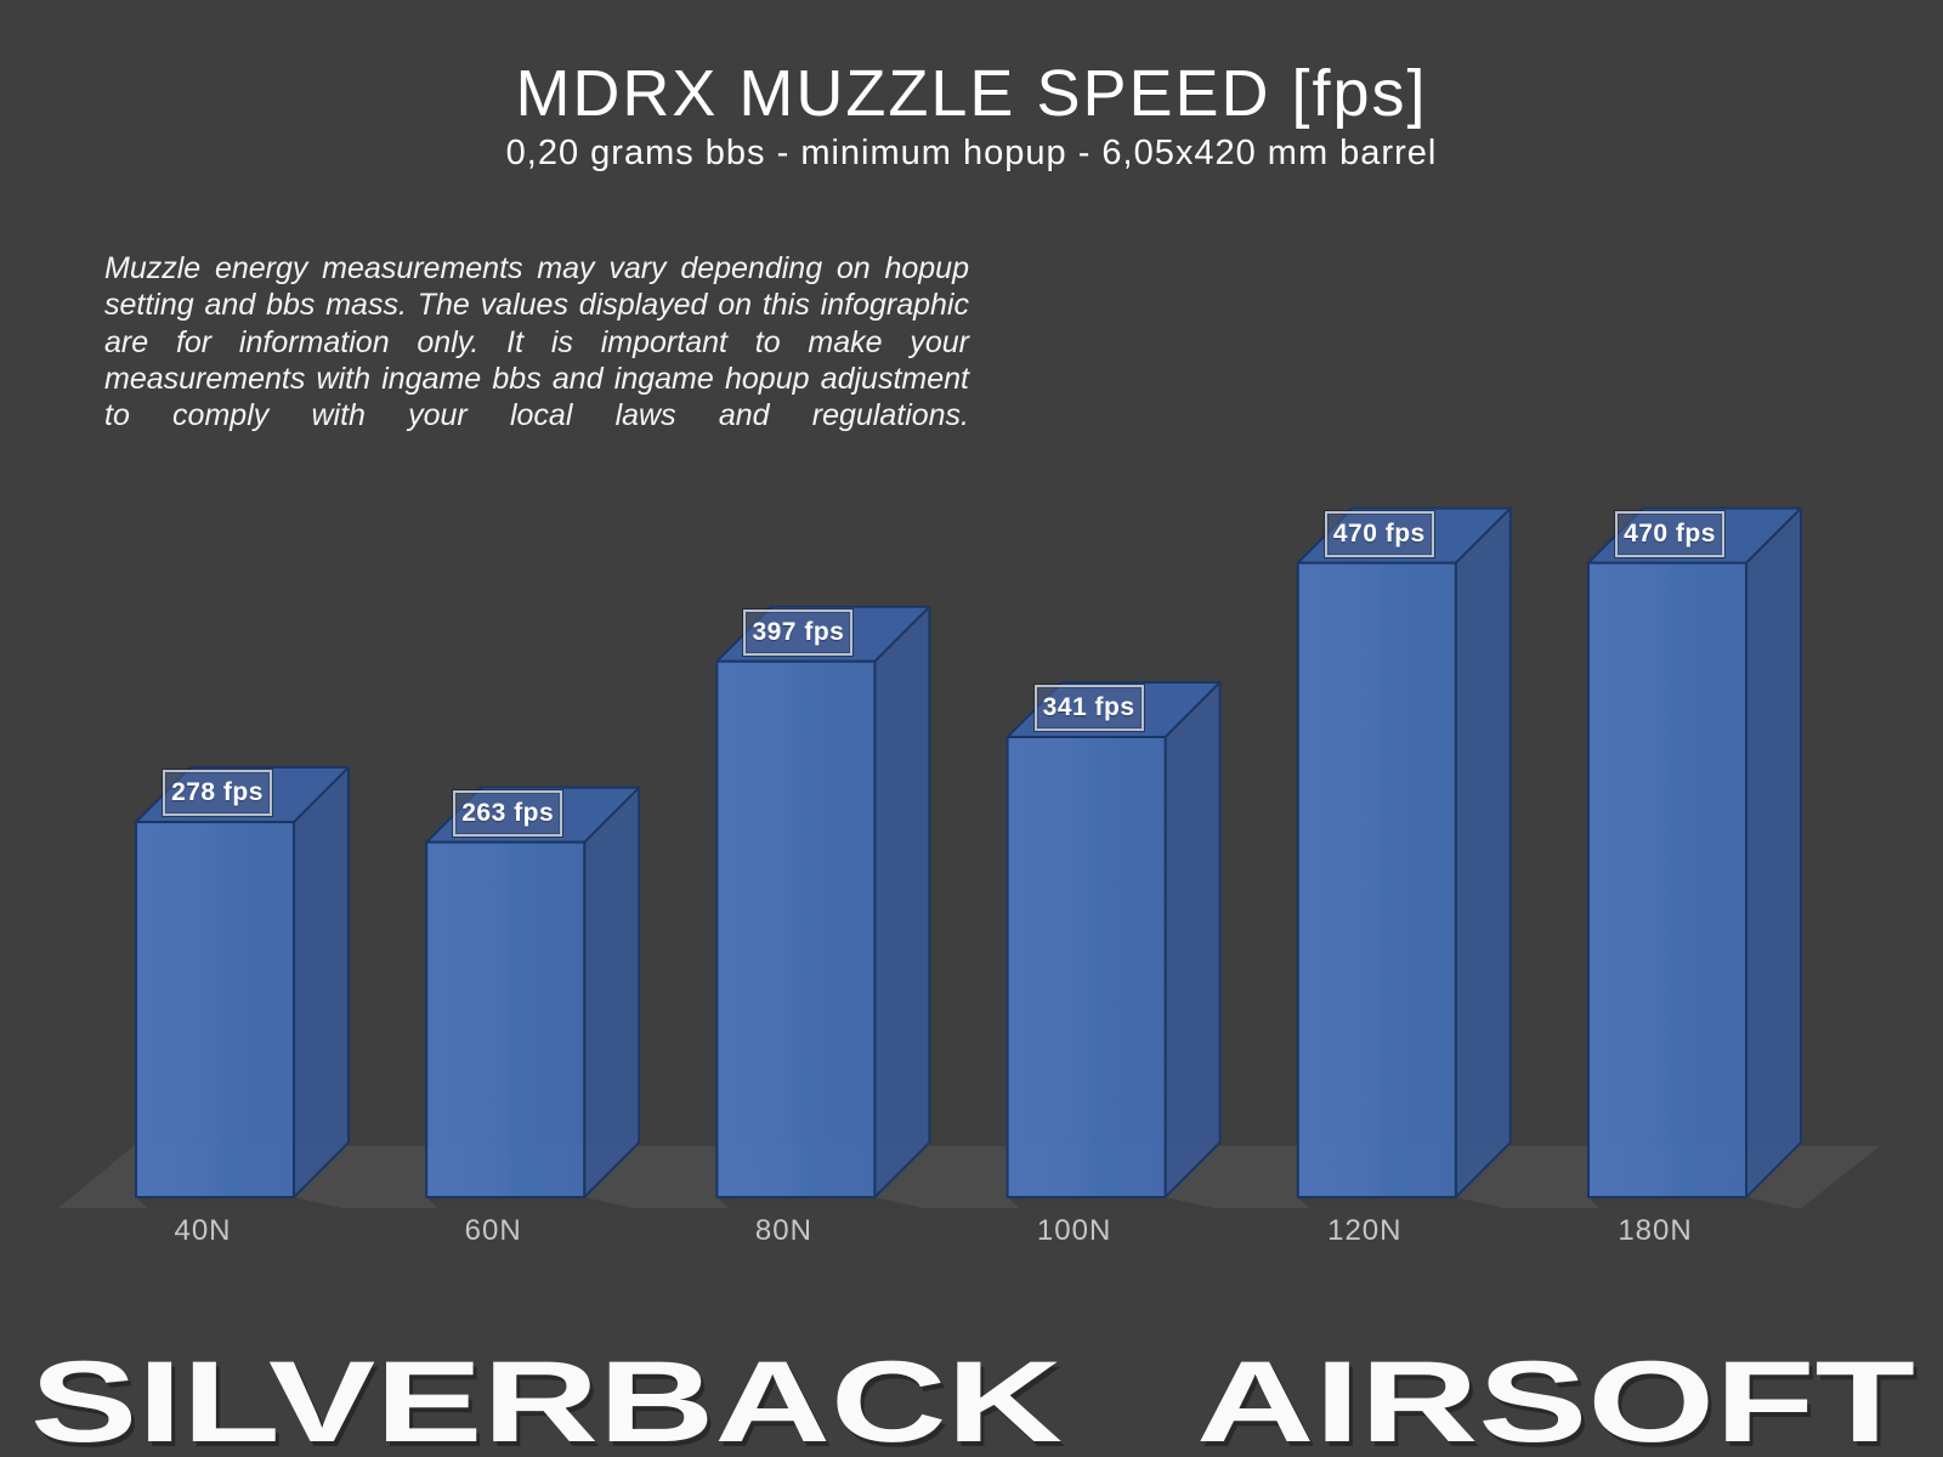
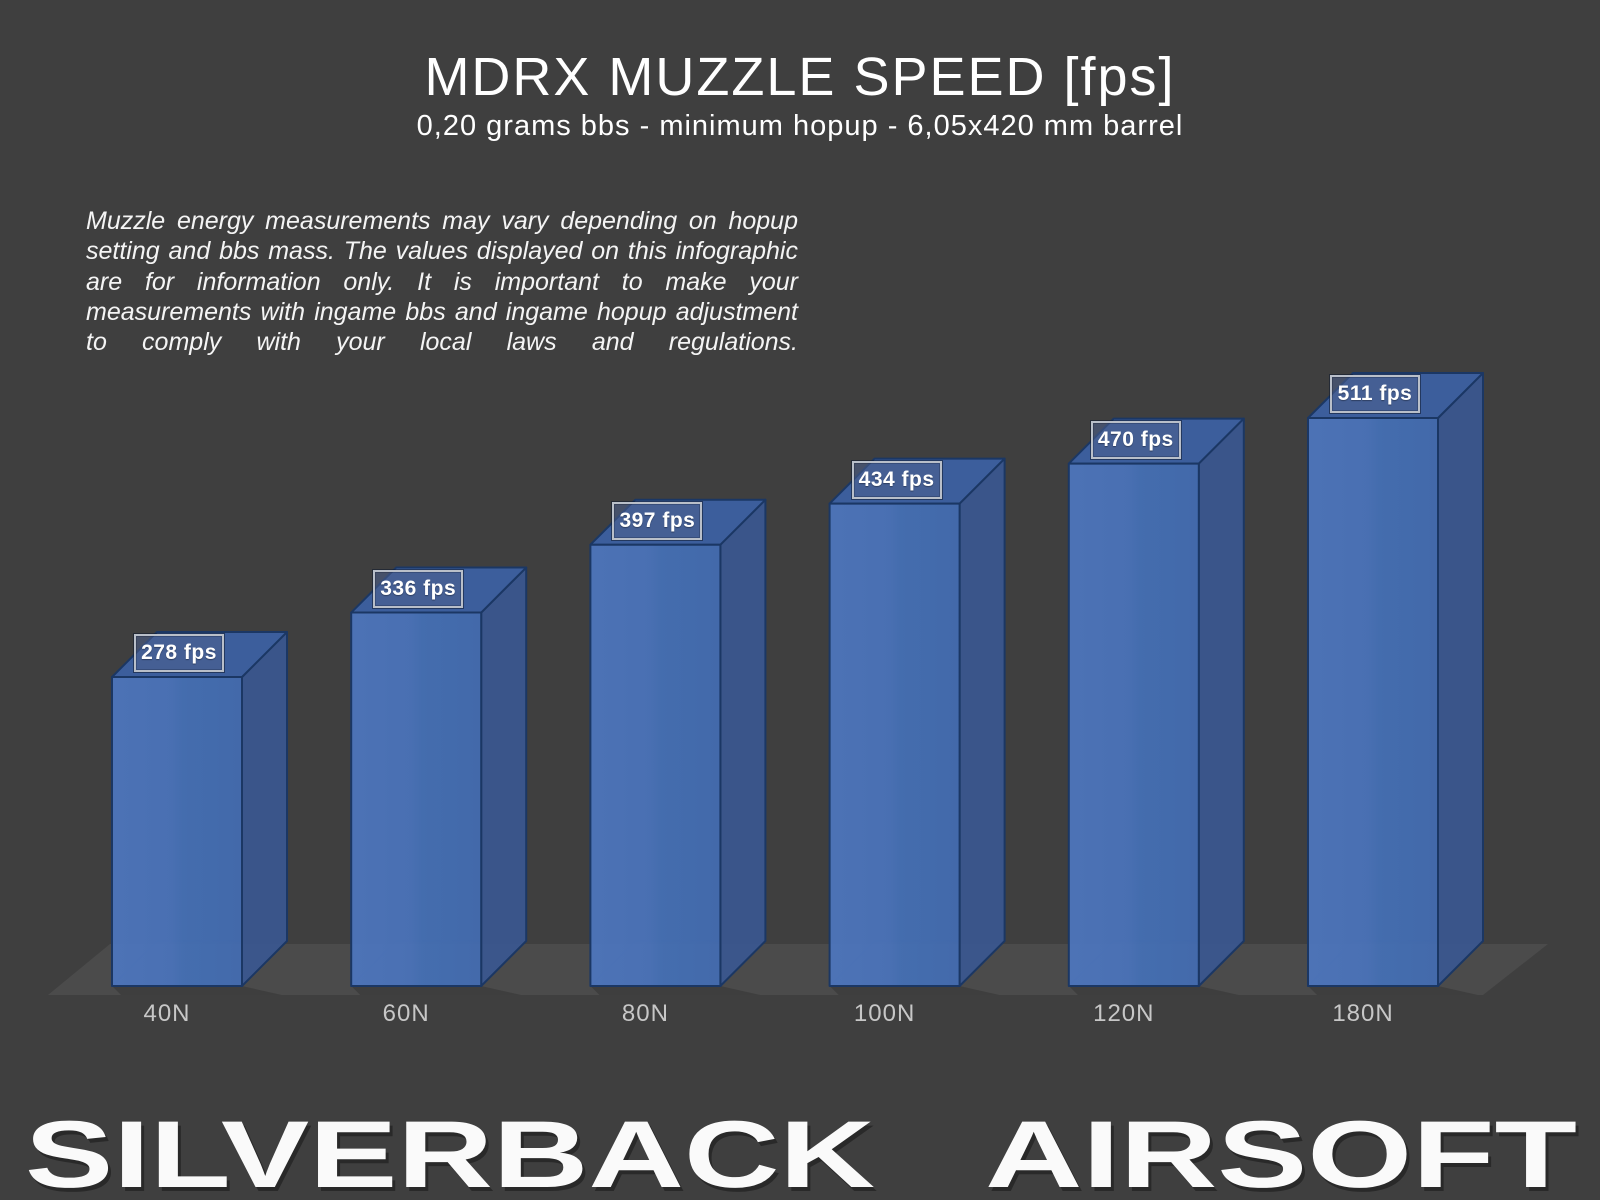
60N: 263 -> 336
100N: 341 -> 434
180N: 470 -> 511
